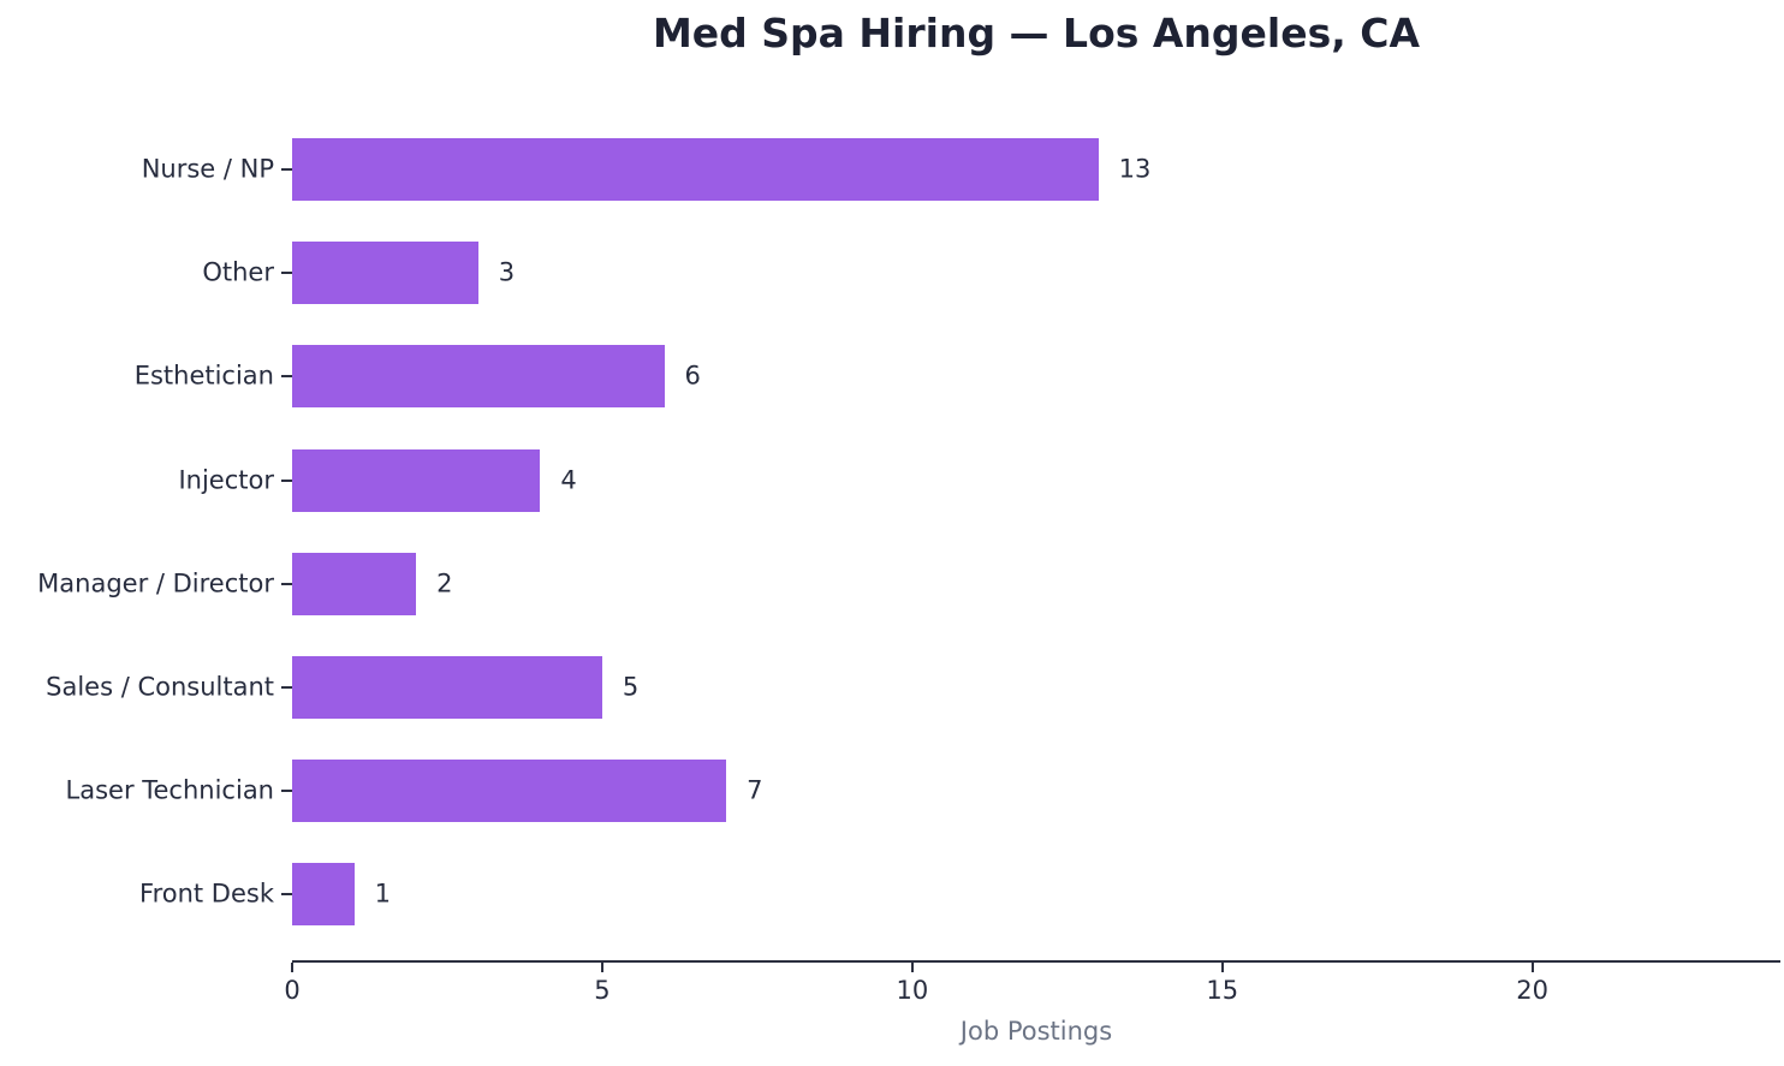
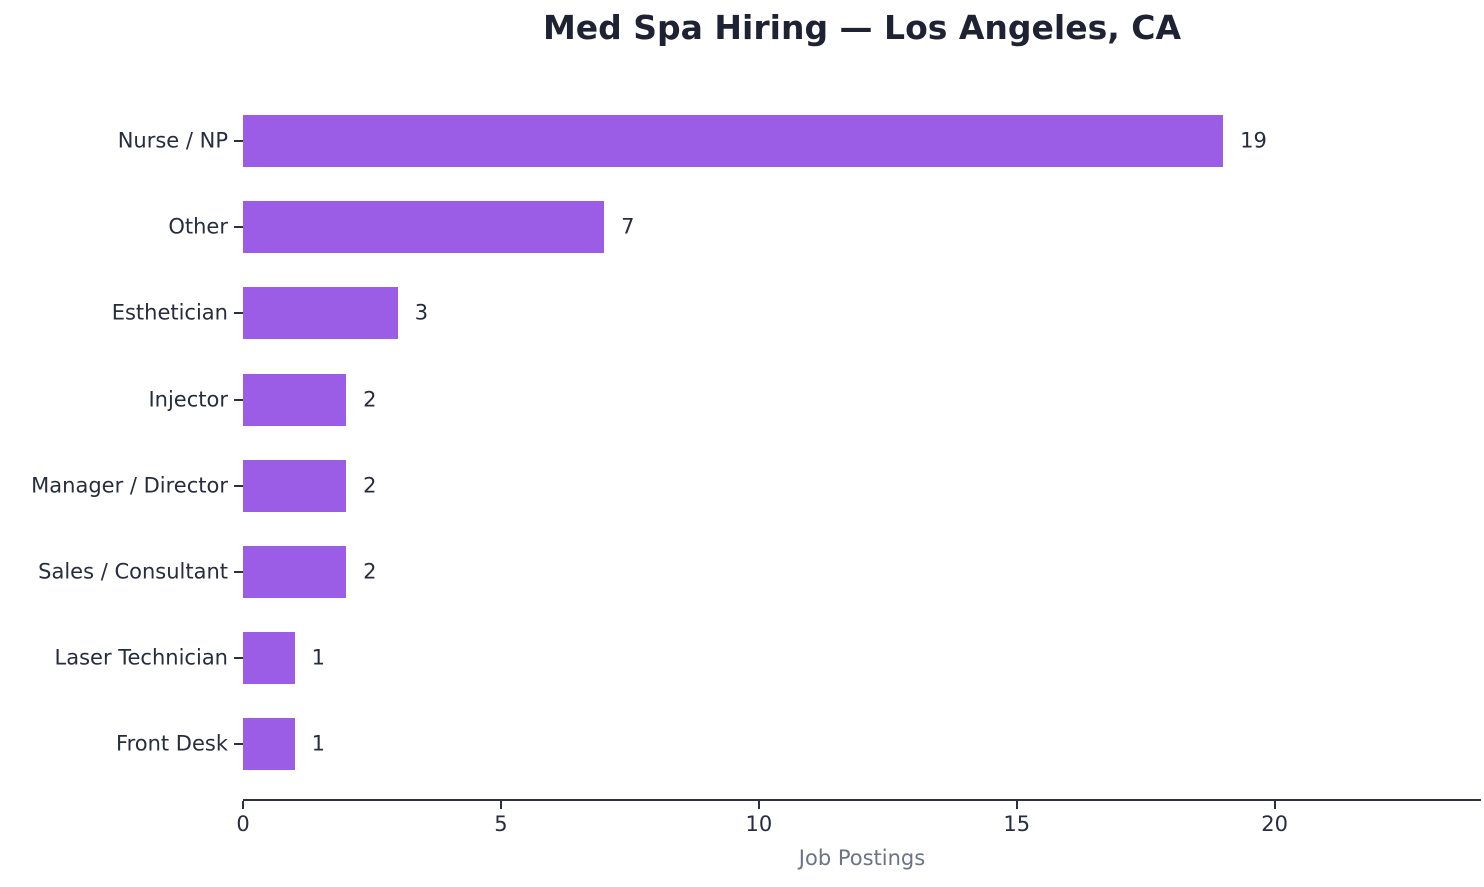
Nurse / NP: 13 -> 19
Other: 3 -> 7
Esthetician: 6 -> 3
Injector: 4 -> 2
Sales / Consultant: 5 -> 2
Laser Technician: 7 -> 1
